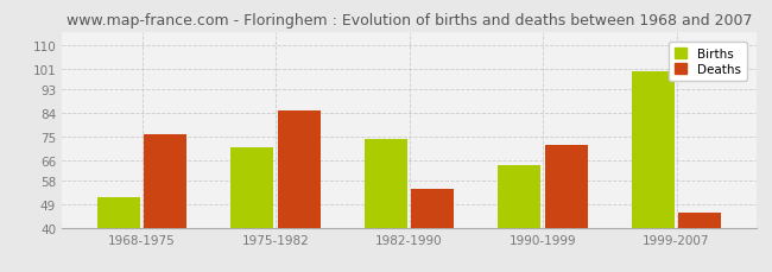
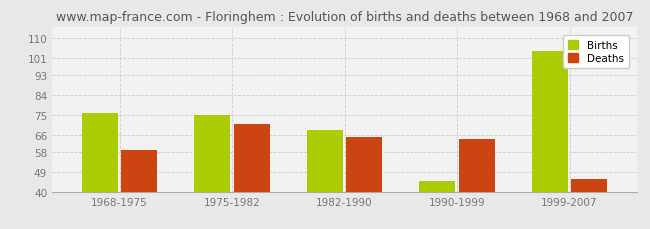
Births/1968-1975: 52 -> 76
Deaths/1968-1975: 76 -> 59
Births/1975-1982: 71 -> 75
Deaths/1975-1982: 85 -> 71
Births/1982-1990: 74 -> 68
Deaths/1982-1990: 55 -> 65
Births/1990-1999: 64 -> 45
Deaths/1990-1999: 72 -> 64
Births/1999-2007: 100 -> 104
